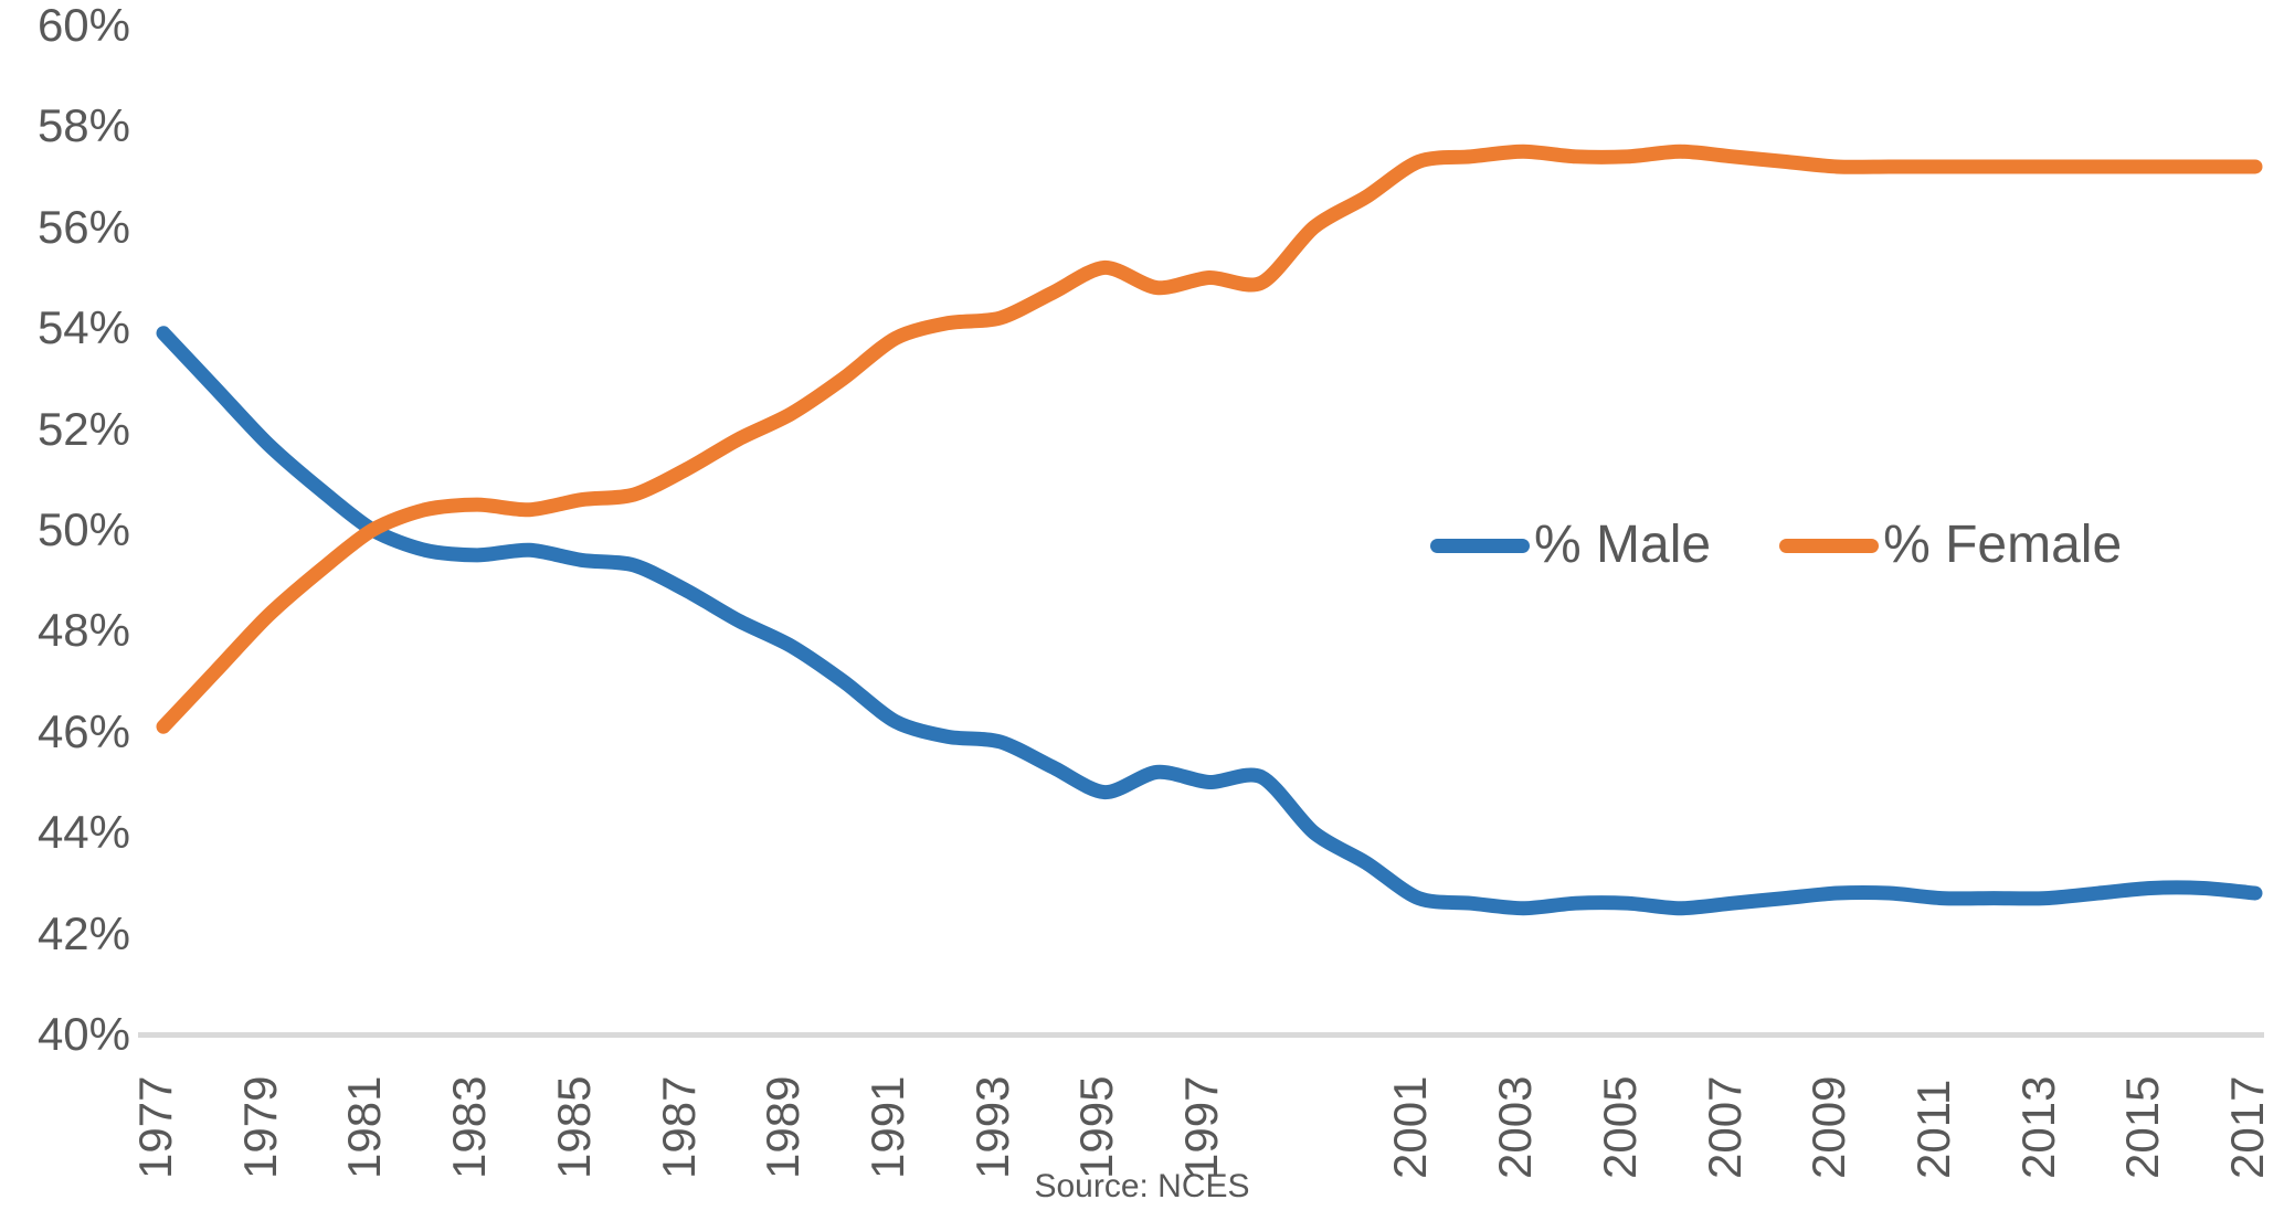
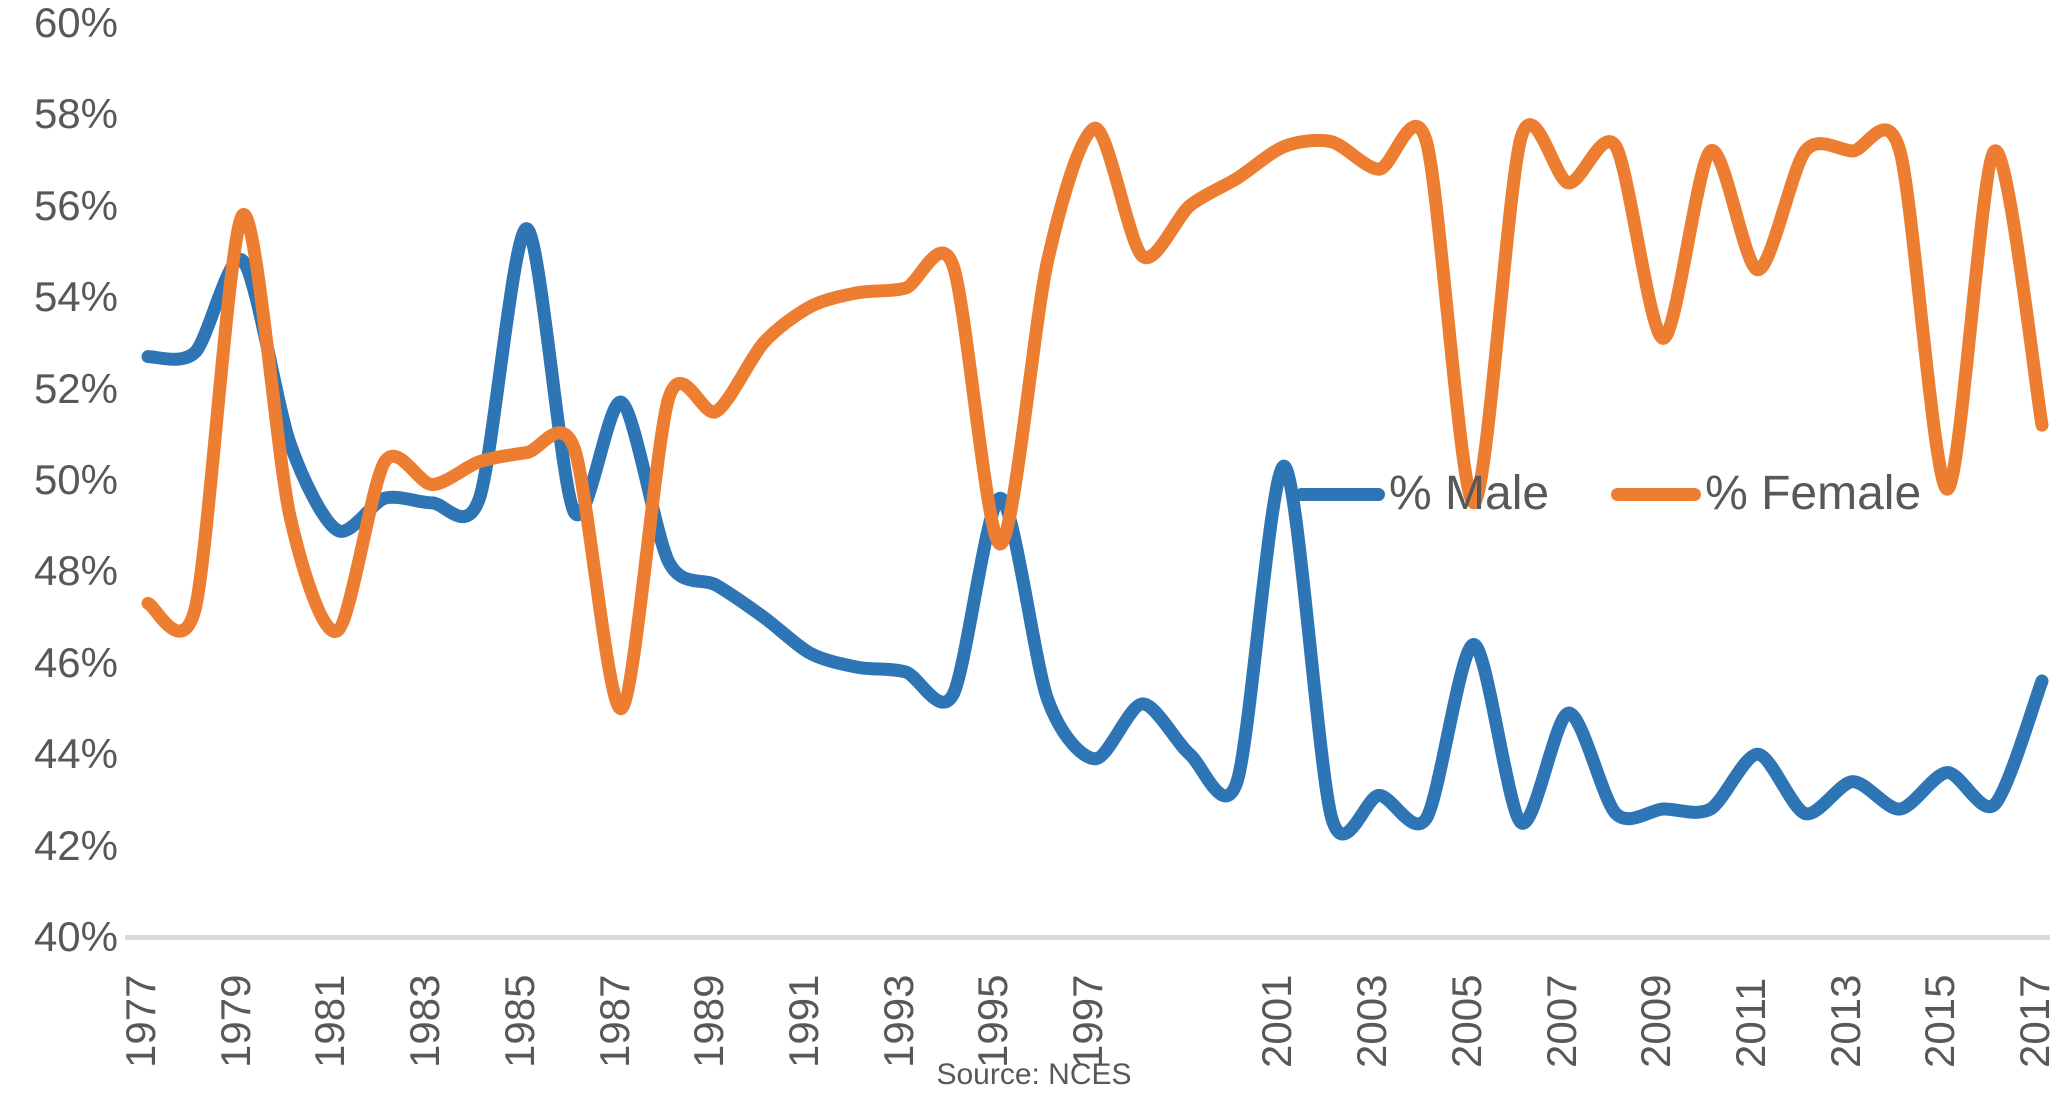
% Male/1977: 53.9% -> 52.7%
% Female/1977: 46.1% -> 47.3%
% Male/1979: 51.7% -> 54.8%
% Female/1979: 48.3% -> 55.8%
% Male/1981: 50.0% -> 48.9%
% Female/1981: 50.0% -> 46.7%
% Female/1983: 50.5% -> 49.9%
% Male/1985: 49.4% -> 55.5%
% Male/1987: 48.8% -> 51.7%
% Female/1987: 51.2% -> 45.0%
% Female/1989: 52.3% -> 51.5%
% Male/1995: 44.8% -> 49.6%
% Female/1995: 55.2% -> 48.6%
% Male/1997: 45.0% -> 43.9%
% Female/1997: 55.0% -> 57.7%
% Male/2001: 42.7% -> 50.3%
% Male/2003: 42.5% -> 43.1%
% Female/2003: 57.5% -> 56.8%
% Male/2005: 42.6% -> 46.4%
% Female/2005: 57.4% -> 49.5%
% Male/2007: 42.6% -> 44.9%
% Female/2007: 57.4% -> 56.5%
% Female/2009: 57.2% -> 53.1%
% Male/2011: 42.7% -> 44.0%
% Female/2011: 57.2% -> 54.6%
% Male/2013: 42.7% -> 43.4%
% Male/2015: 42.9% -> 43.6%
% Female/2015: 57.2% -> 49.8%
% Male/2017: 42.8% -> 45.6%
% Female/2017: 57.2% -> 51.2%
